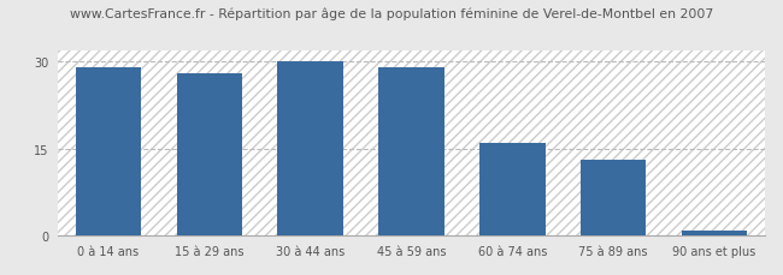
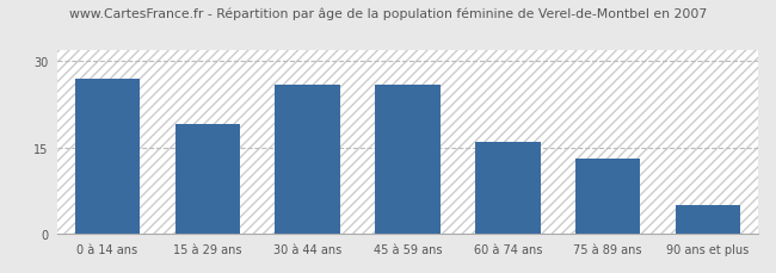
0 à 14 ans: 29 -> 27
15 à 29 ans: 28 -> 19
30 à 44 ans: 30 -> 26
45 à 59 ans: 29 -> 26
90 ans et plus: 1 -> 5
